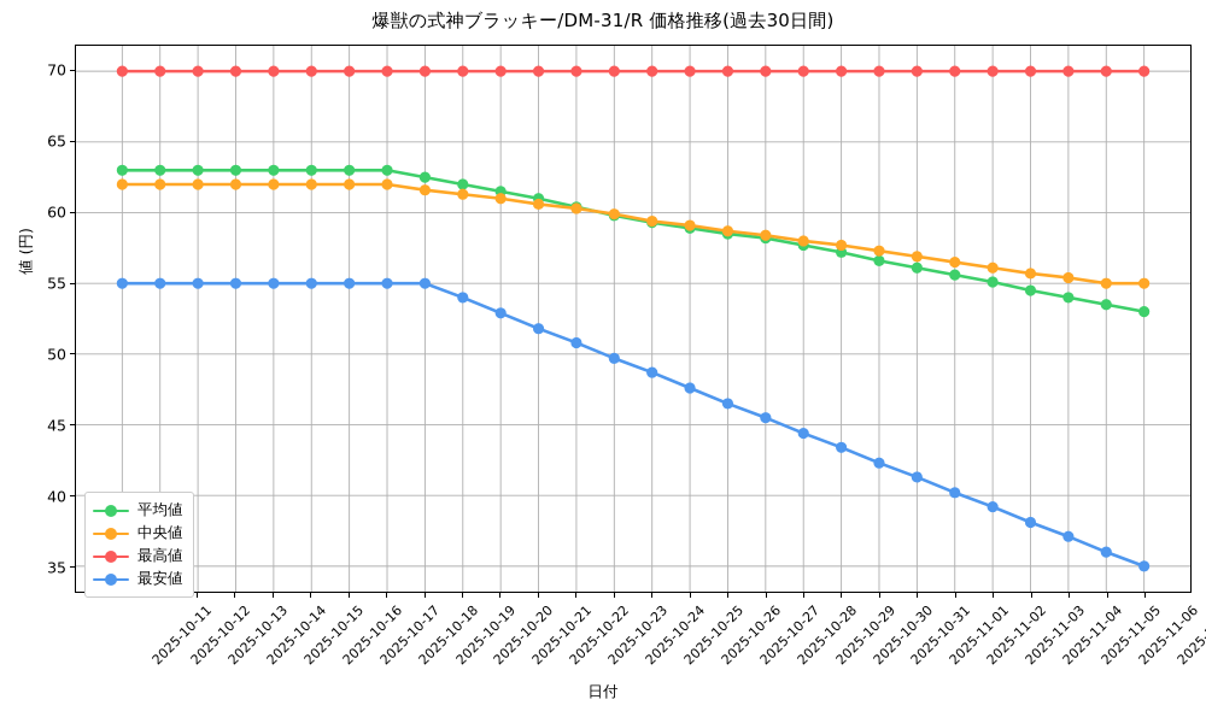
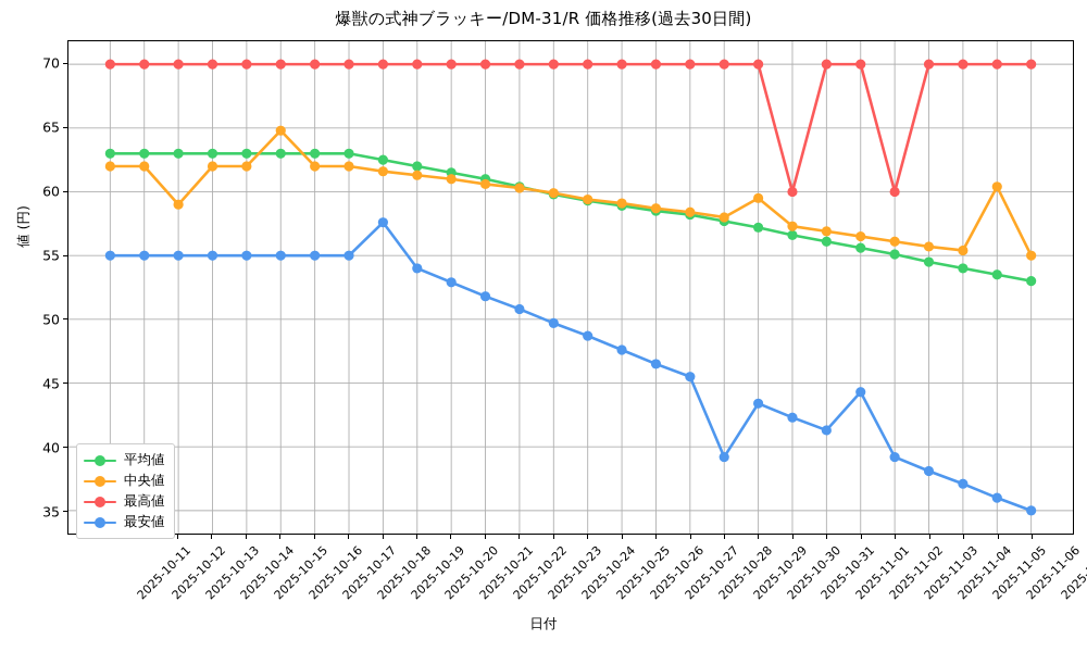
中央値/2025-10-13: 62.0 -> 59.0
中央値/2025-10-16: 62.0 -> 64.8
最安値/2025-10-19: 55.0 -> 57.6
最安値/2025-10-29: 44.4 -> 39.2
中央値/2025-10-30: 57.7 -> 59.5
最高値/2025-10-31: 70 -> 60
最安値/2025-11-02: 40.2 -> 44.3
最高値/2025-11-03: 70 -> 60
中央値/2025-11-06: 55.0 -> 60.4
